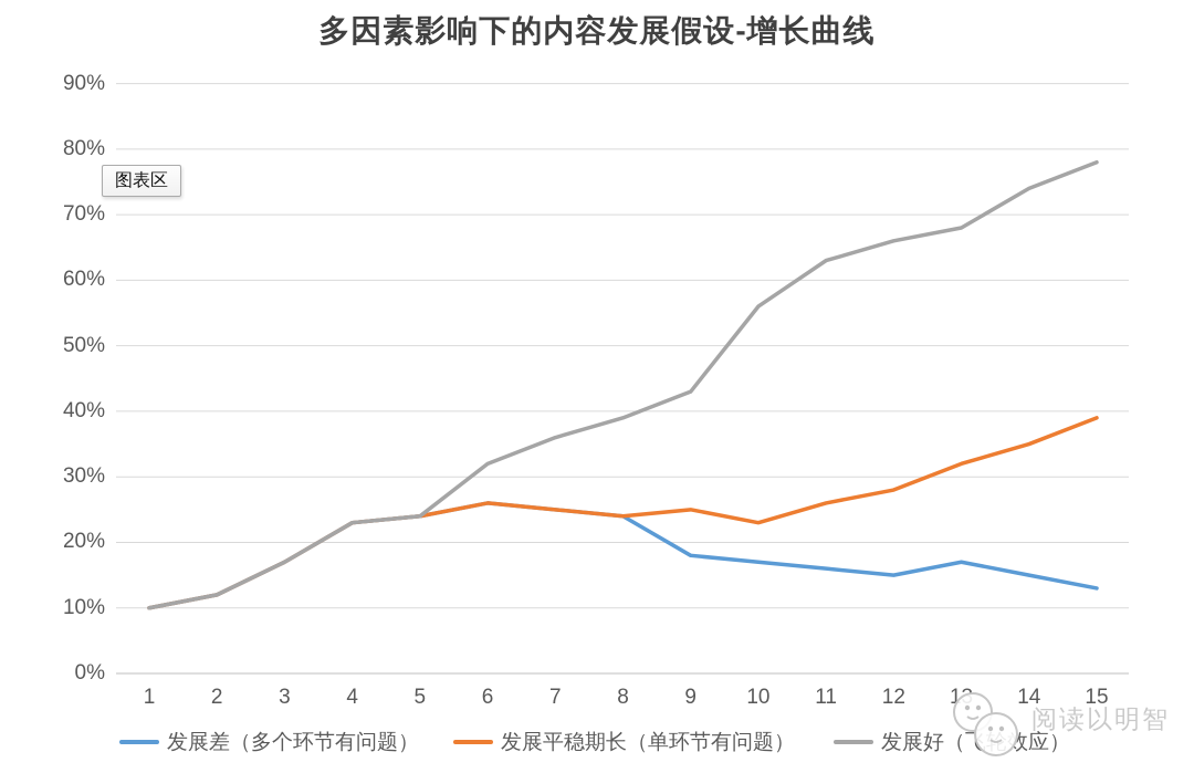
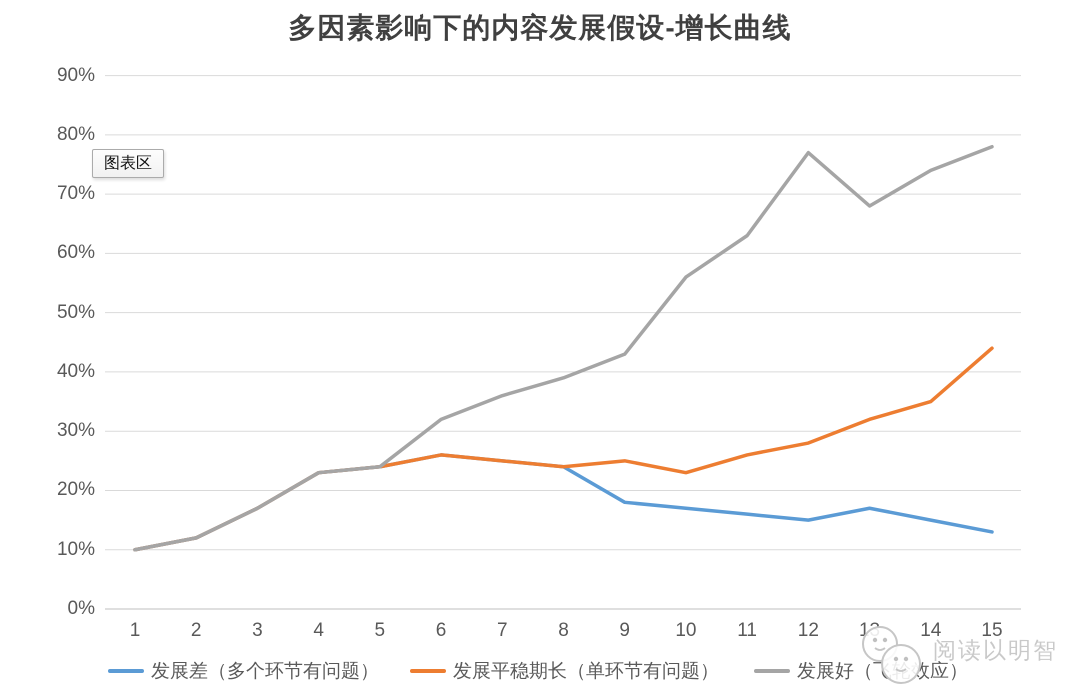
发展好（飞轮效应）/12: 66% -> 77%
发展平稳期长（单环节有问题）/15: 39% -> 44%
